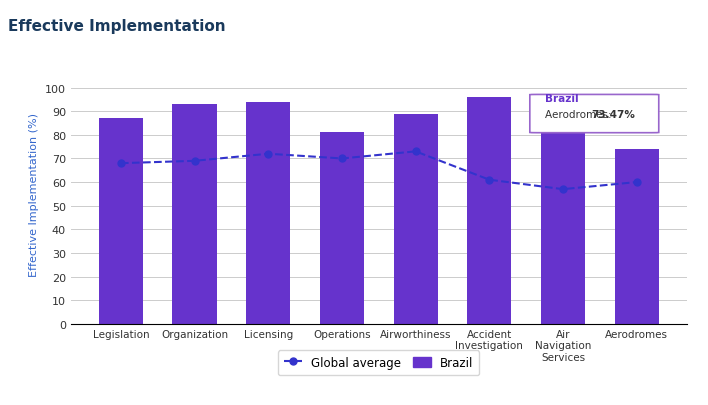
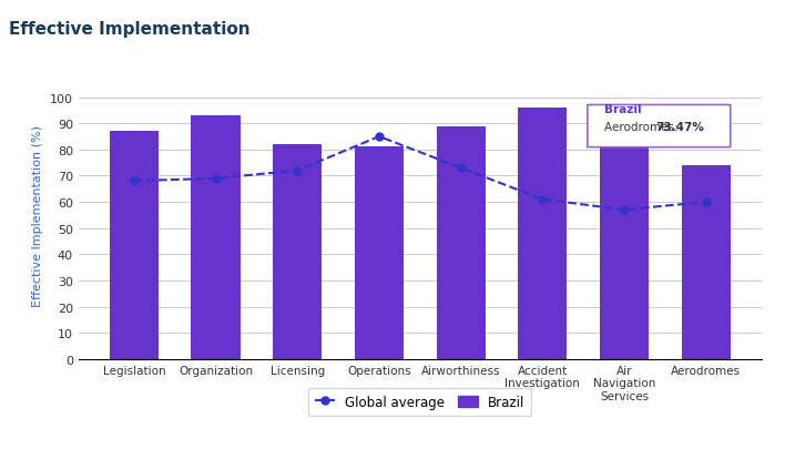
Brazil/Licensing: 94 -> 82
Global average/Operations: 70 -> 85
